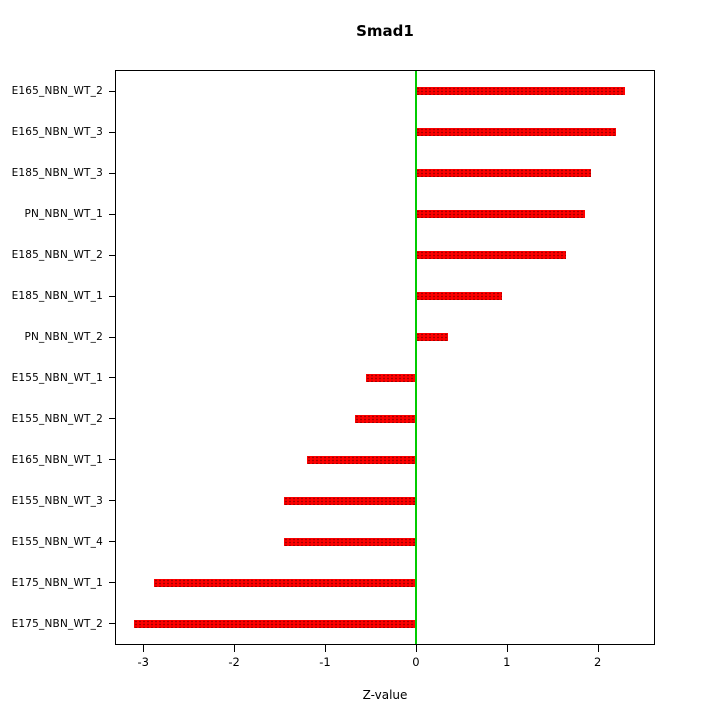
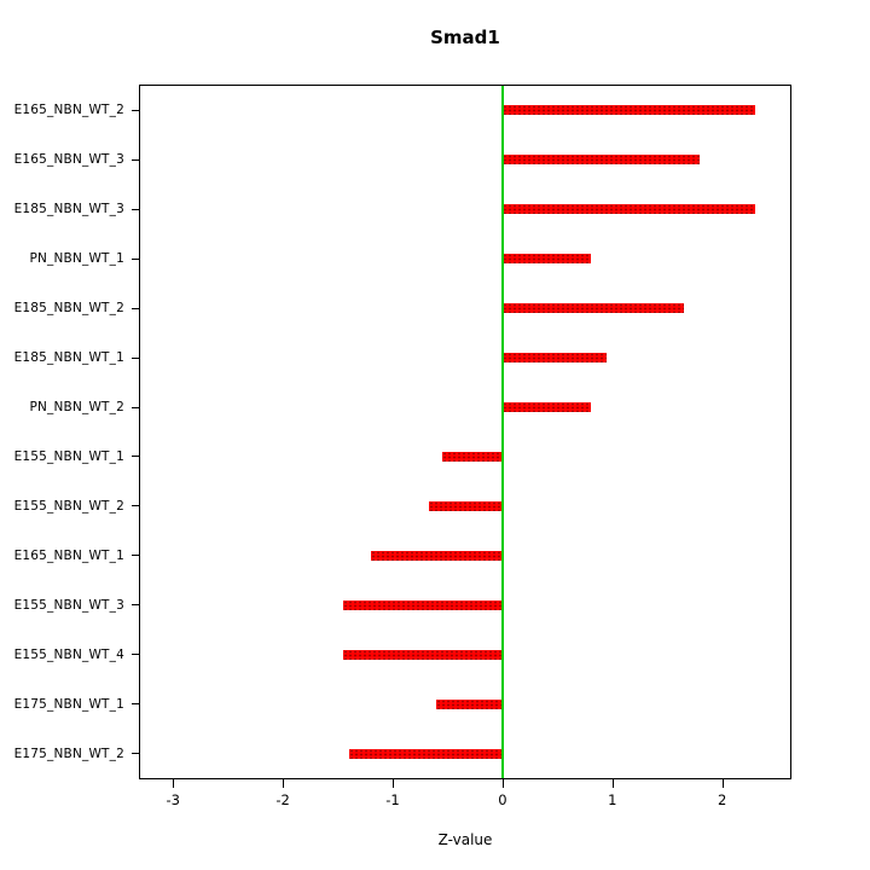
E165_NBN_WT_3: 2.2 -> 1.8
E185_NBN_WT_3: 1.9 -> 2.3
PN_NBN_WT_1: 1.9 -> 0.8
PN_NBN_WT_2: 0.3 -> 0.8
E175_NBN_WT_1: -2.9 -> -0.6
E175_NBN_WT_2: -3.1 -> -1.4
